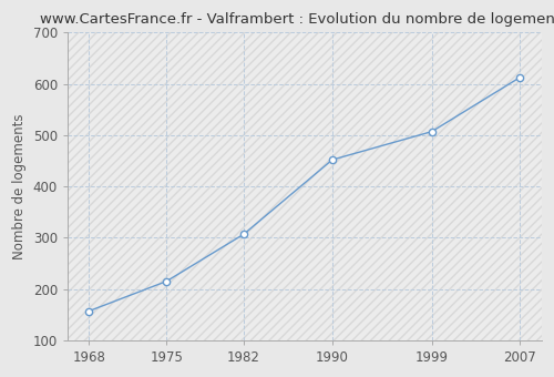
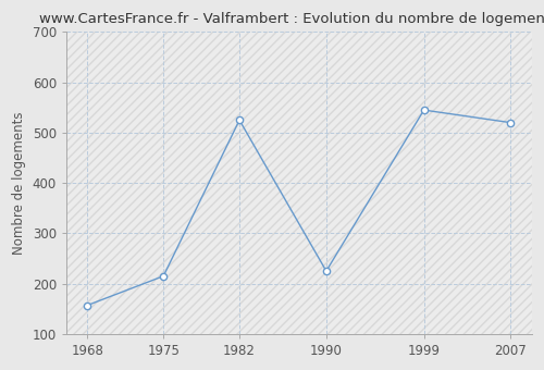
1982: 307 -> 525
1990: 452 -> 225
1999: 507 -> 545
2007: 613 -> 520
